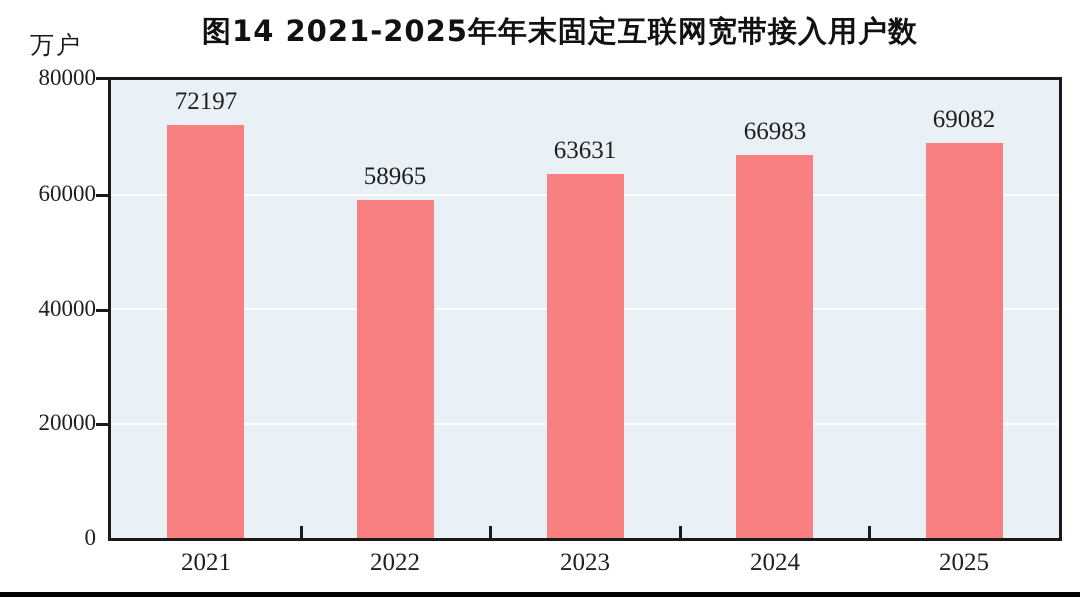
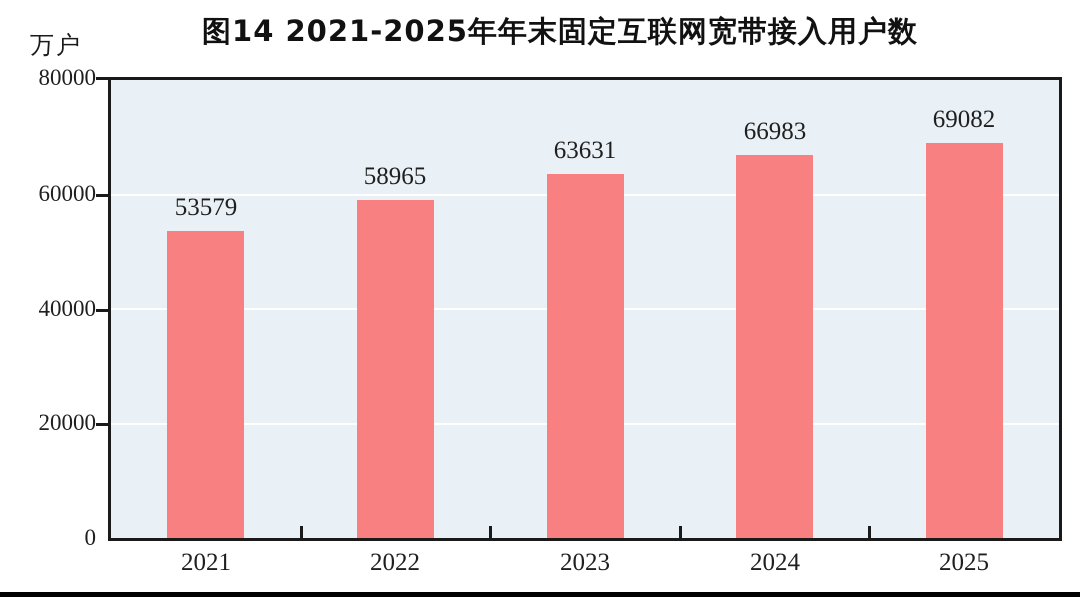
2021: 72197 -> 53579
